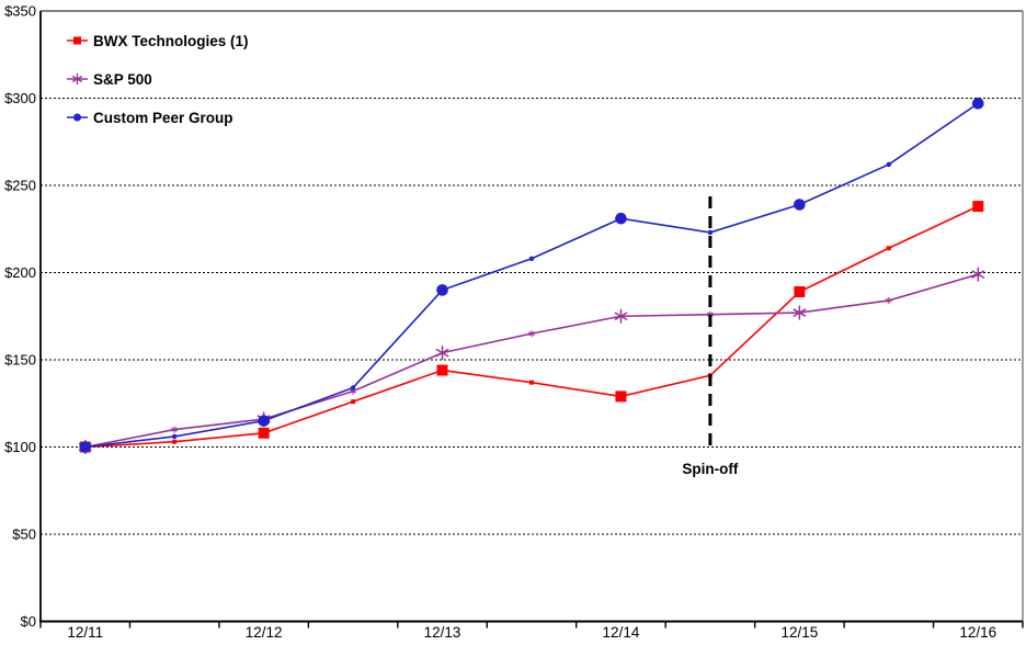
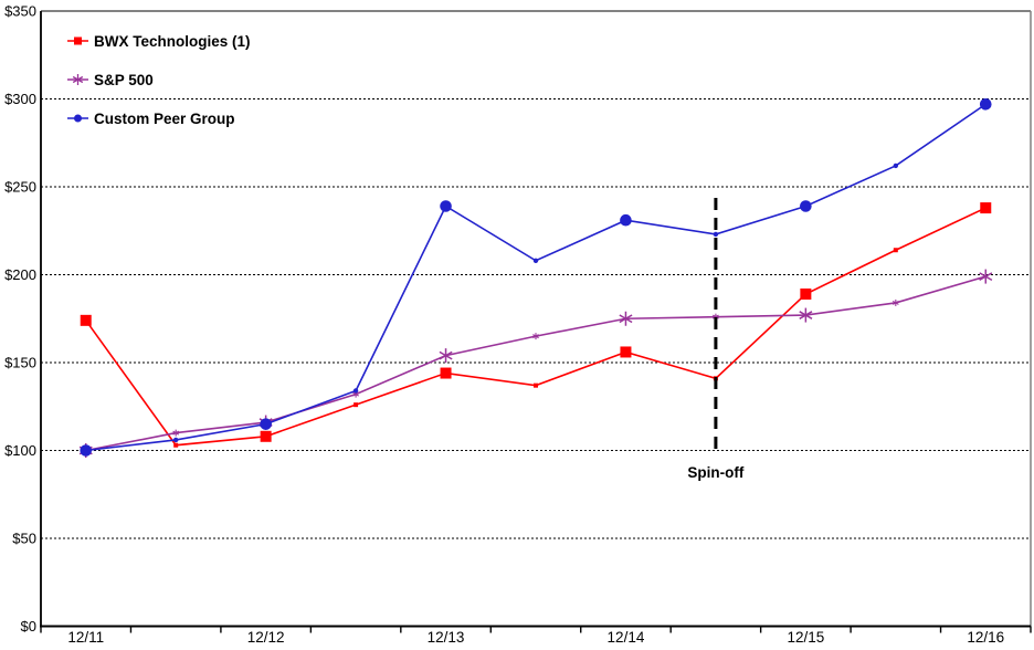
BWX Technologies (1)/12/11: $100 -> $174
Custom Peer Group/12/13: $190 -> $239
BWX Technologies (1)/12/14: $129 -> $156
